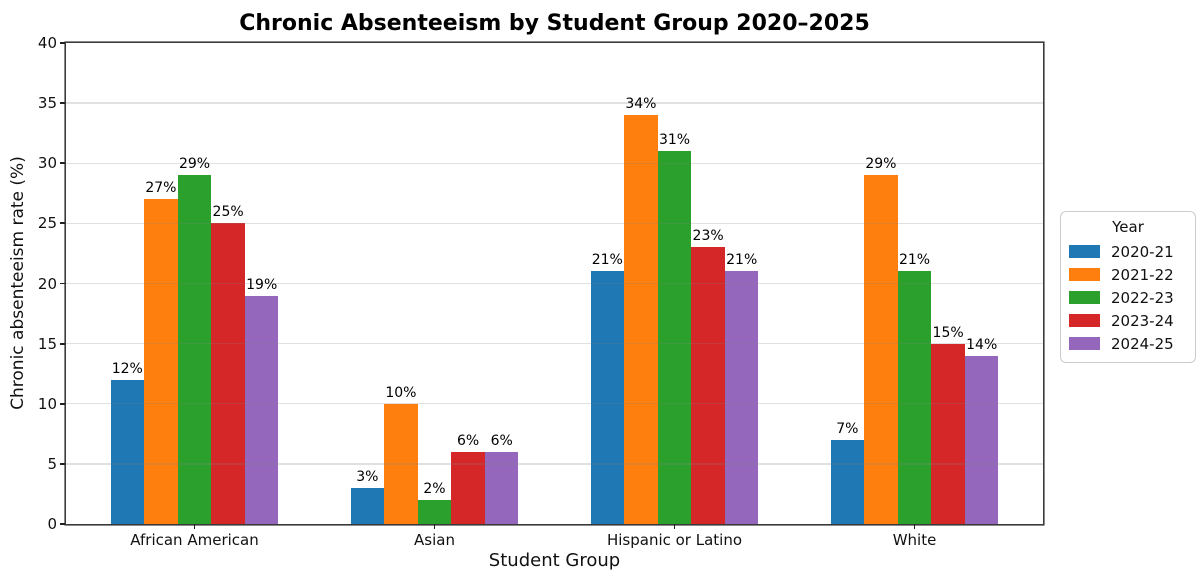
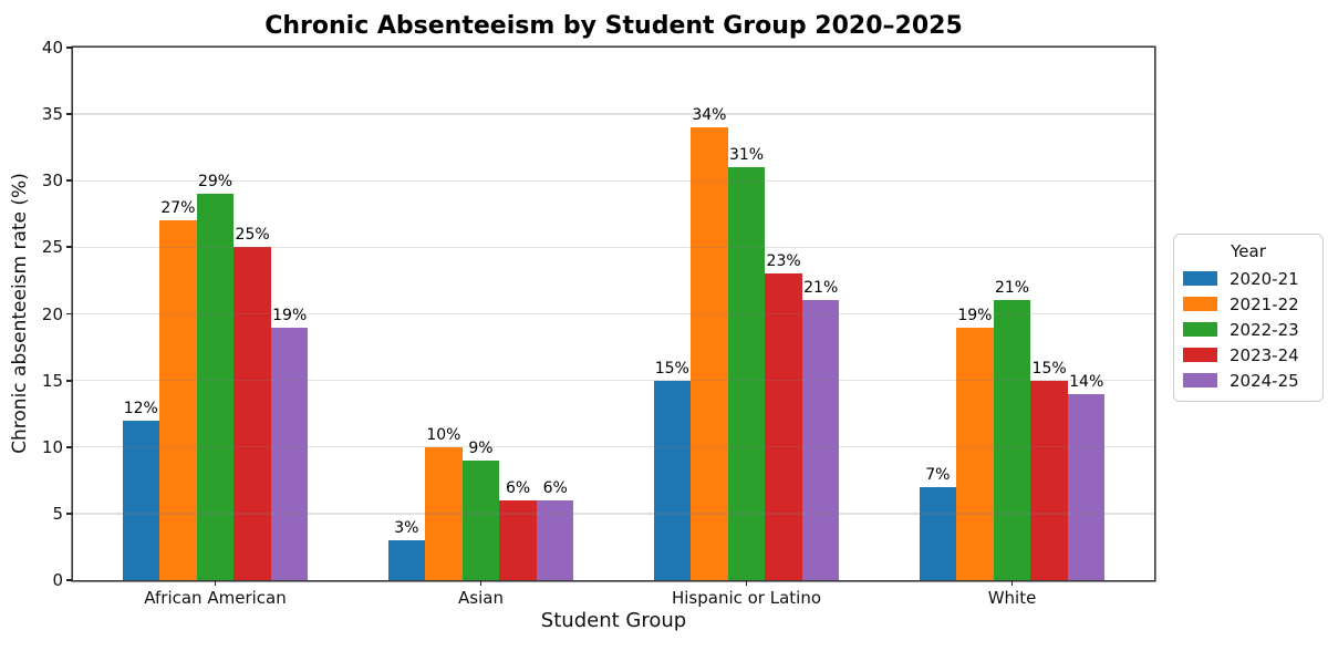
2022-23/Asian: 2% -> 9%
2020-21/Hispanic or Latino: 21% -> 15%
2021-22/White: 29% -> 19%
